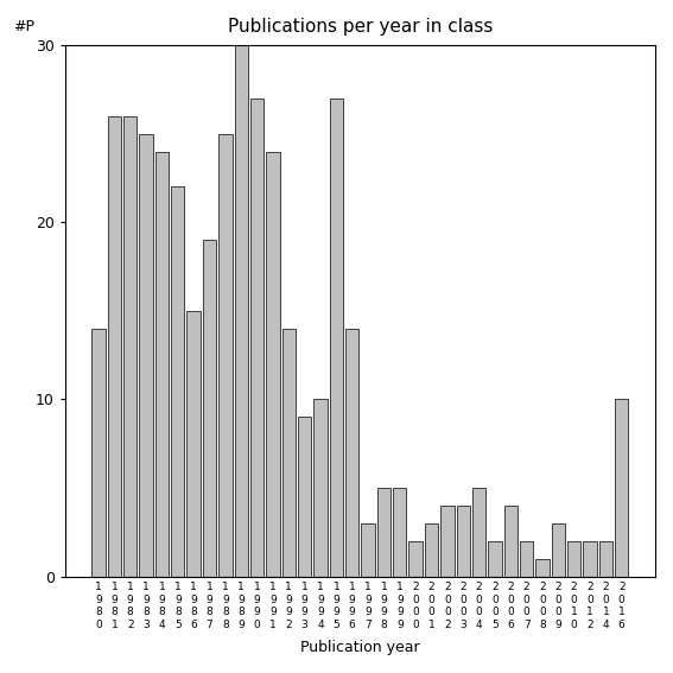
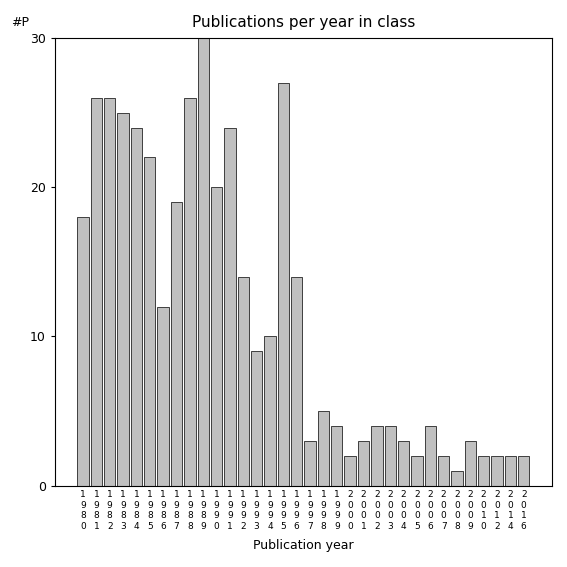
1 9 8 0: 14 -> 18
1 9 8 6: 15 -> 12
1 9 8 8: 25 -> 26
1 9 9 0: 27 -> 20
1 9 9 9: 5 -> 4
2 0 0 4: 5 -> 3
2 0 1 6: 10 -> 2
